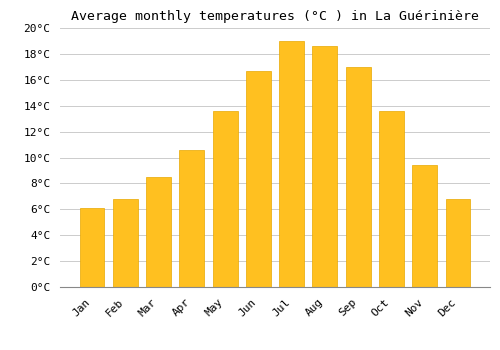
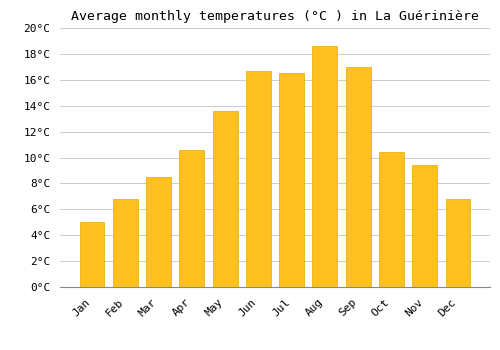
Jan: 6.1°C -> 5.0°C
Jul: 19.0°C -> 16.5°C
Oct: 13.6°C -> 10.4°C
